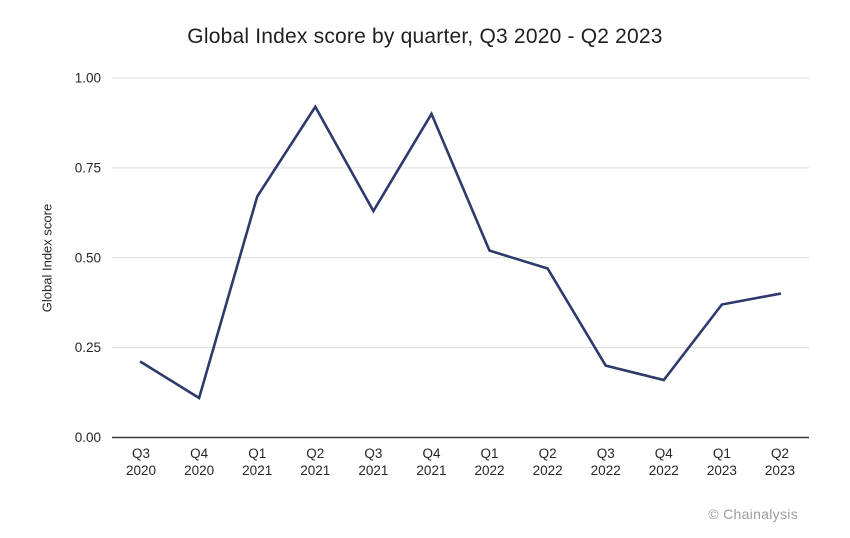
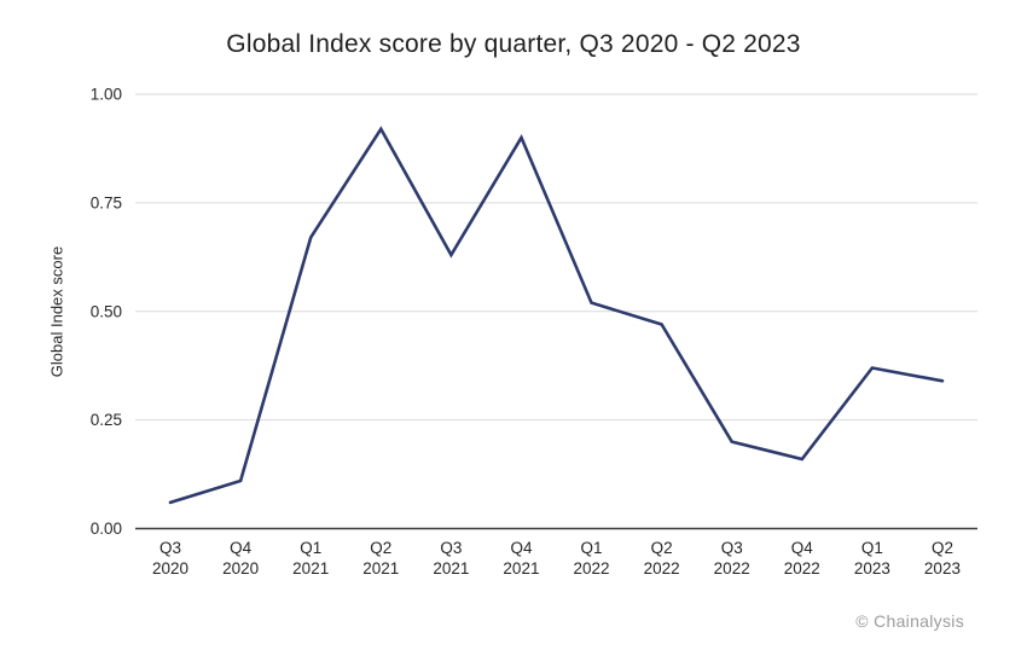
Q3 2020: 0.21 -> 0.06
Q2 2023: 0.40 -> 0.34
